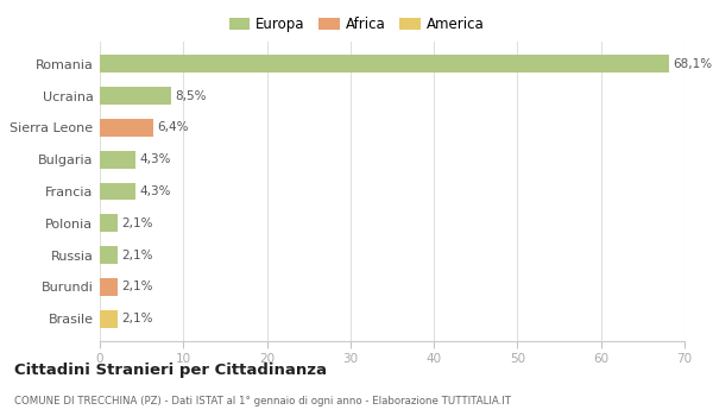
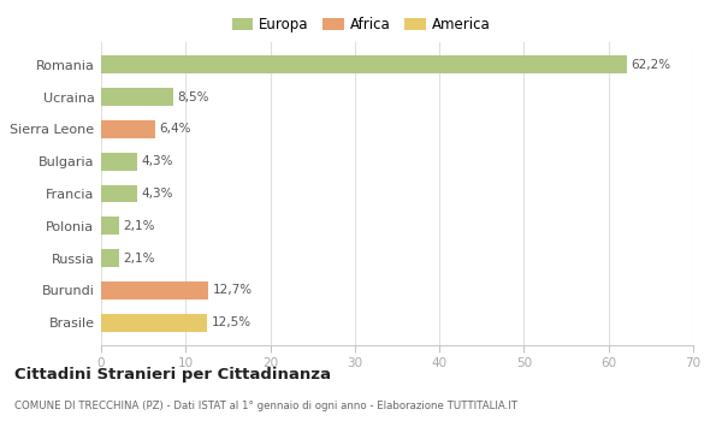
Romania: 68,1% -> 62,2%
Burundi: 2,1% -> 12,7%
Brasile: 2,1% -> 12,5%
